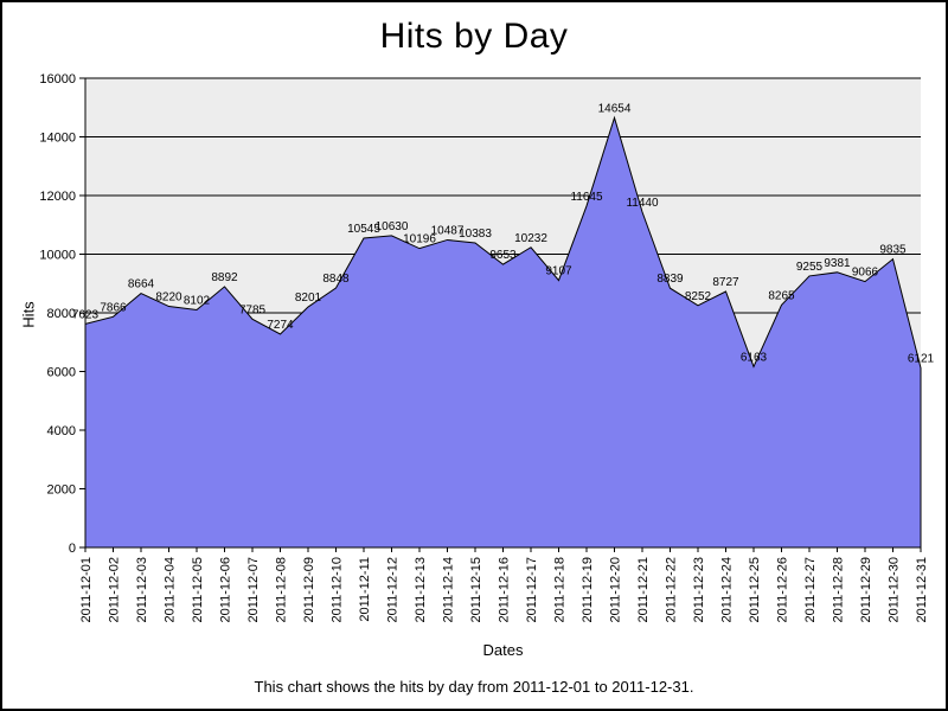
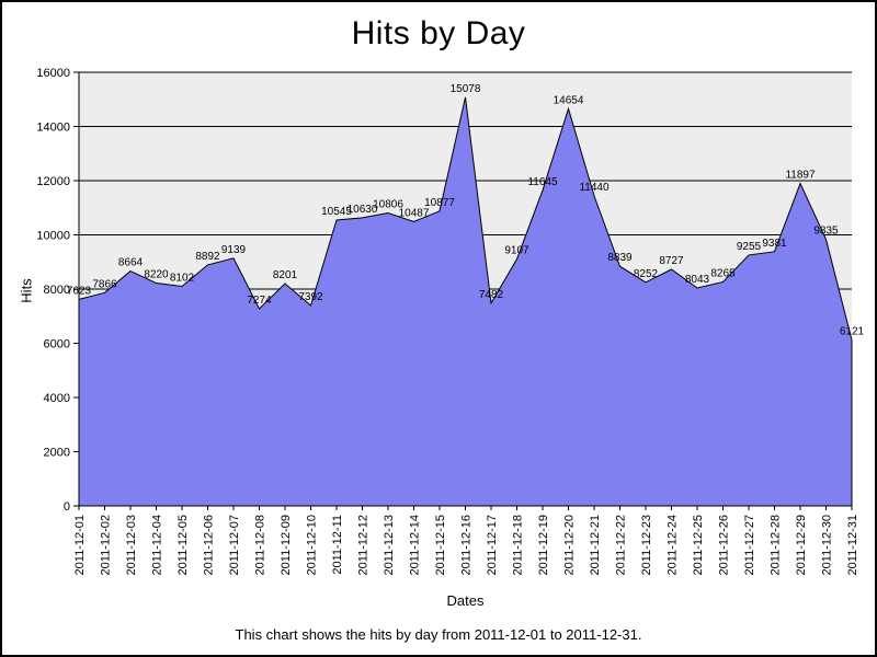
2011-12-07: 7785 -> 9139
2011-12-10: 8848 -> 7392
2011-12-13: 10196 -> 10806
2011-12-15: 10383 -> 10877
2011-12-16: 9653 -> 15078
2011-12-17: 10232 -> 7482
2011-12-25: 6163 -> 8043
2011-12-29: 9066 -> 11897
